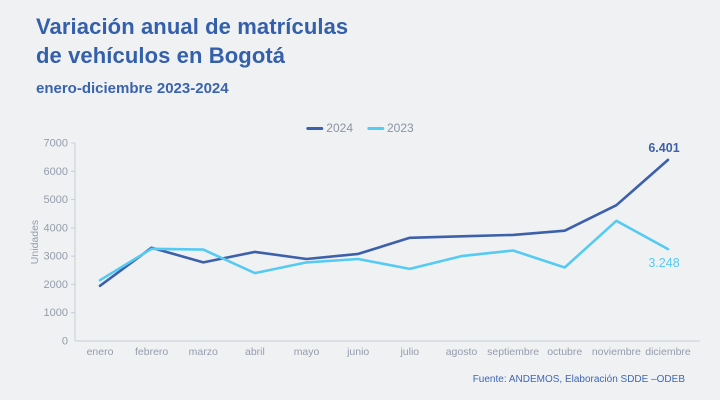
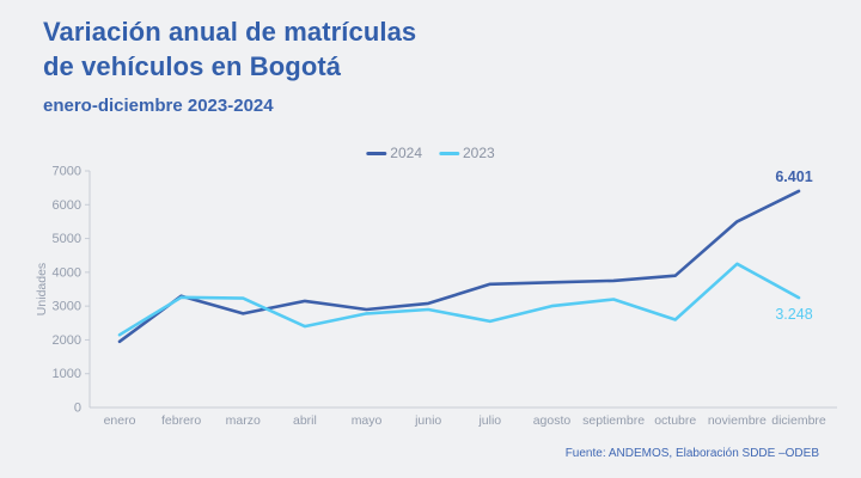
2024/noviembre: 4800 -> 5500
